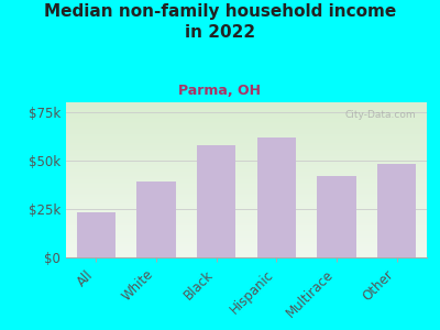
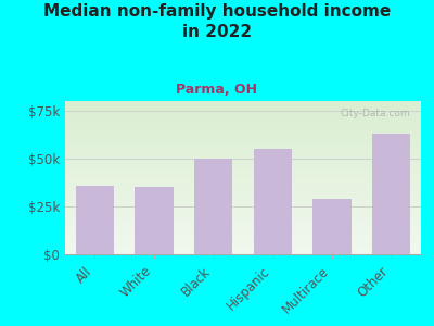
All: $23k -> $36k
White: $39k -> $35k
Black: $58k -> $50k
Hispanic: $62k -> $55k
Multirace: $42k -> $29k
Other: $48k -> $63k
